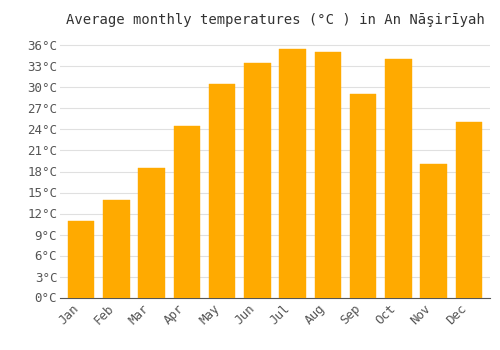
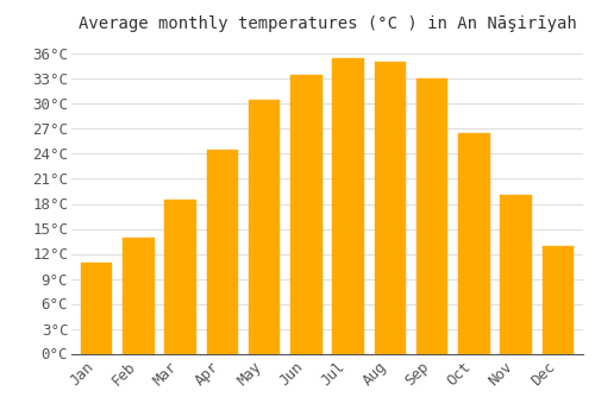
Sep: 29.0°C -> 33.0°C
Oct: 34.0°C -> 26.5°C
Dec: 25.0°C -> 13.0°C
